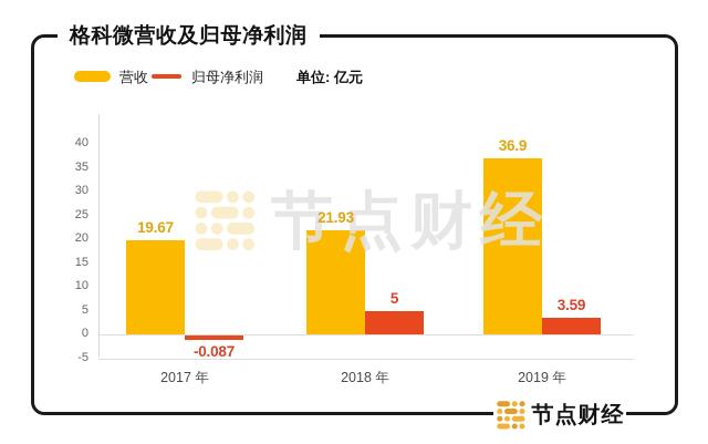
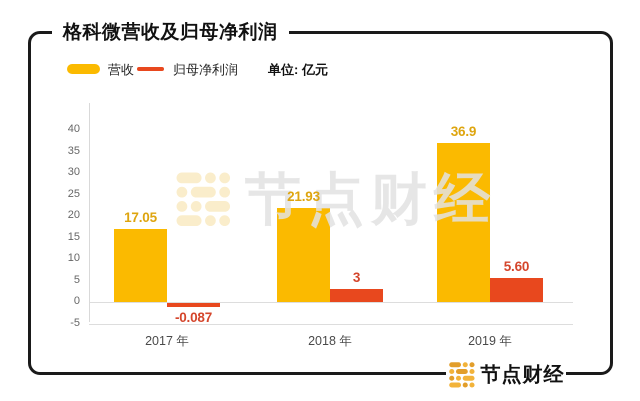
营收/2017 年: 19.67 -> 17.05
归母净利润/2018 年: 5 -> 3
归母净利润/2019 年: 3.59 -> 5.60
